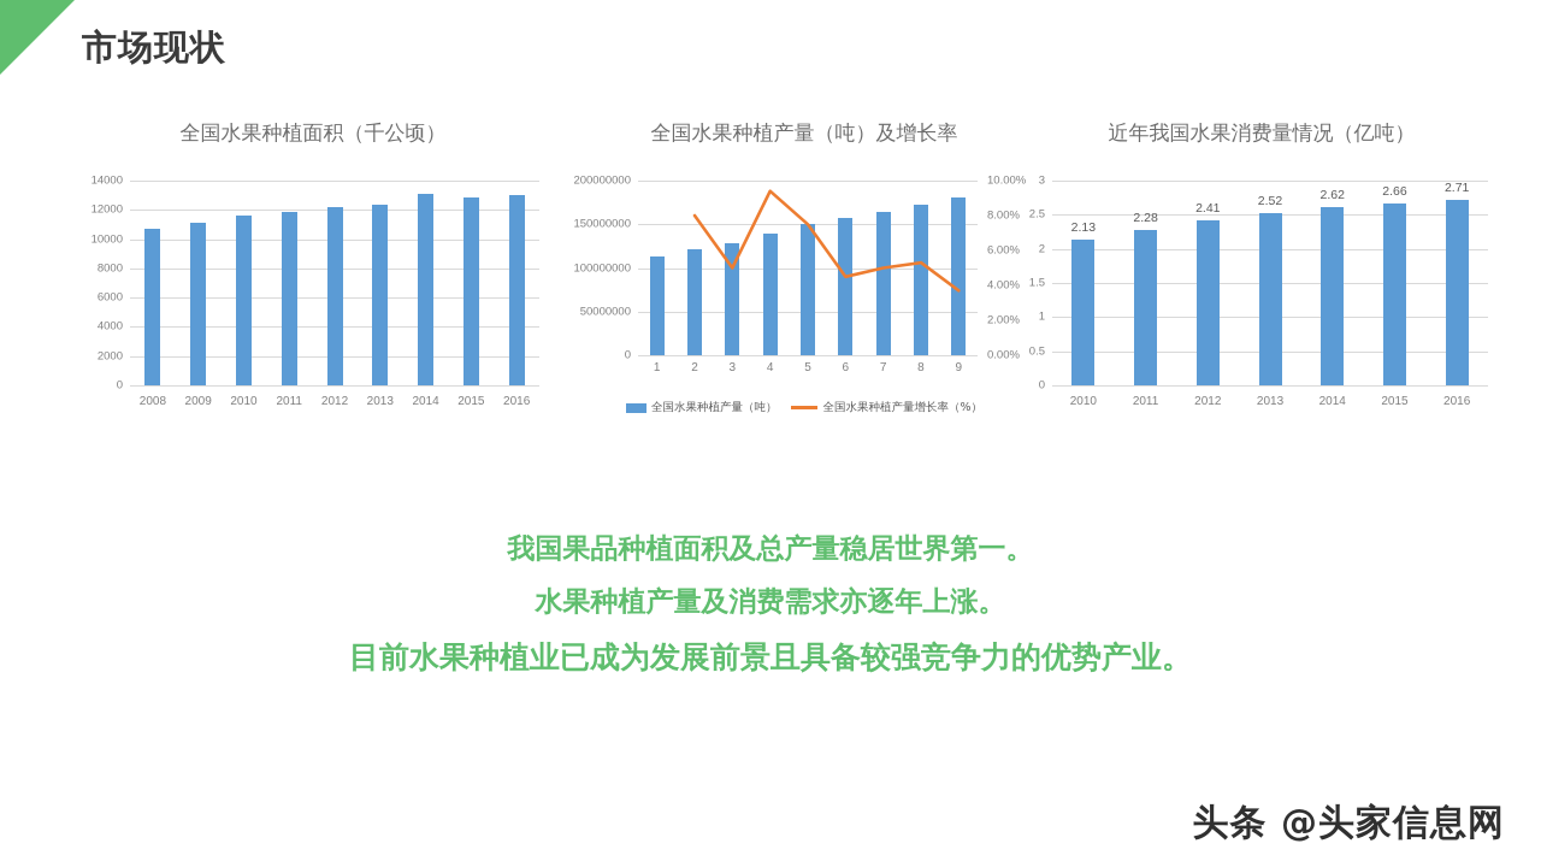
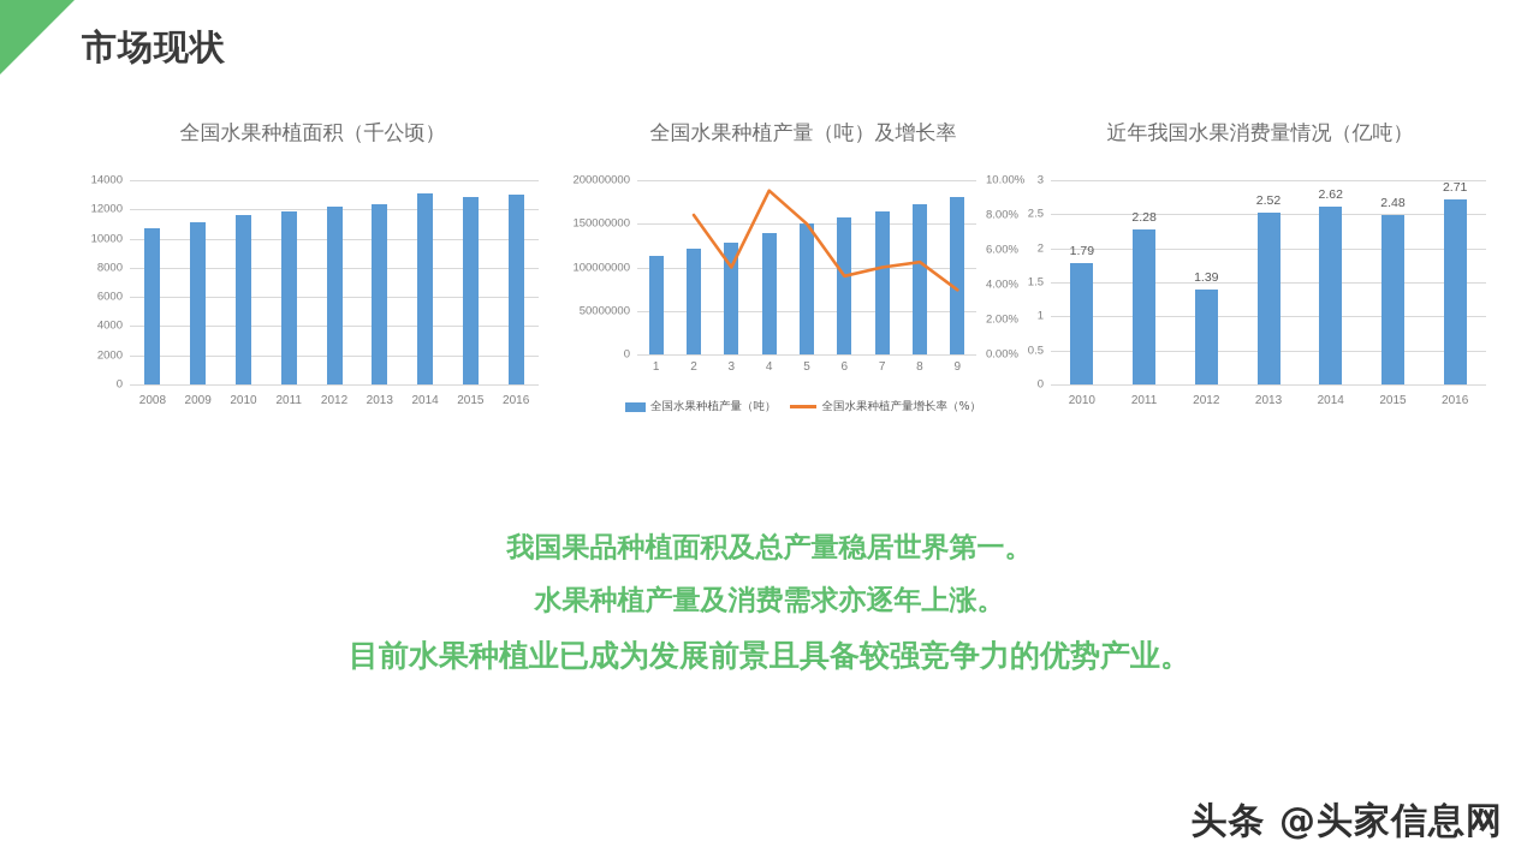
近年我国水果消费量情况（亿吨）/2010: 2.13 -> 1.79
近年我国水果消费量情况（亿吨）/2012: 2.41 -> 1.39
近年我国水果消费量情况（亿吨）/2015: 2.66 -> 2.48
